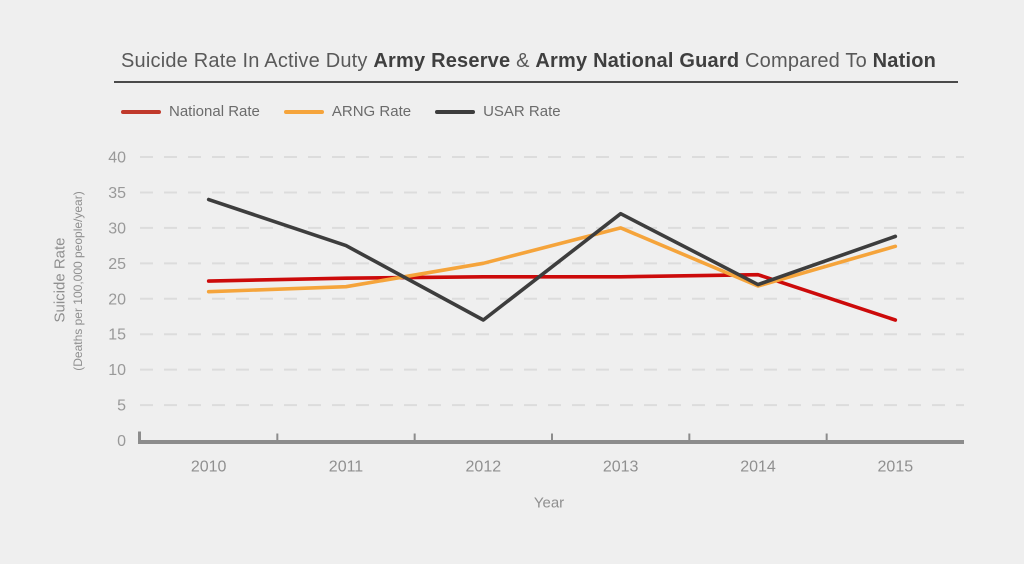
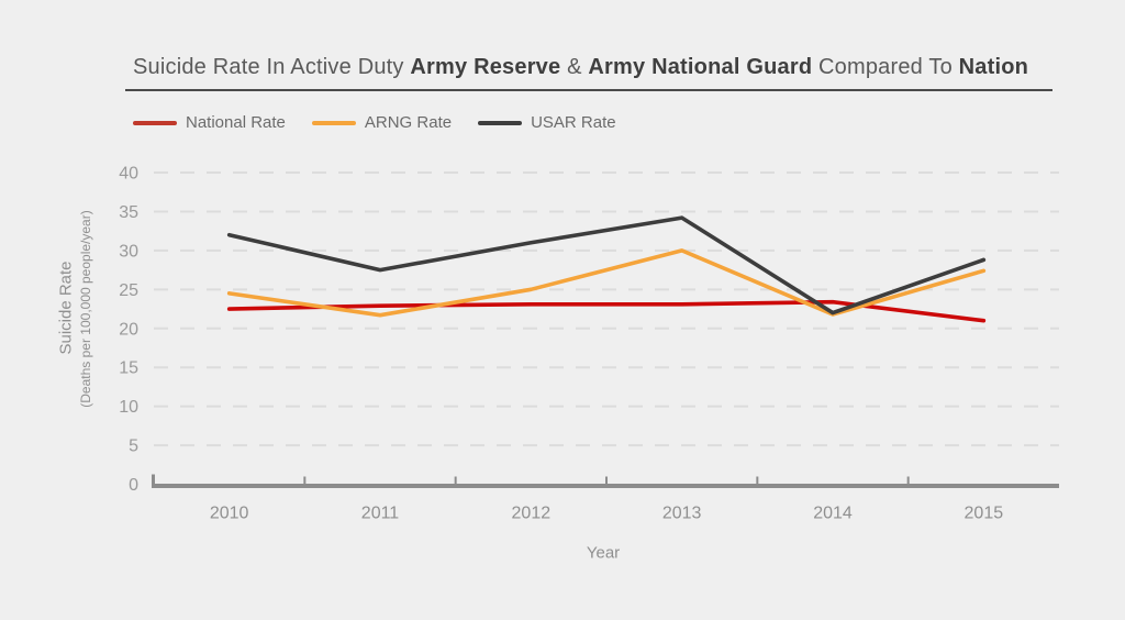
ARNG Rate/2010: 21 -> 24
USAR Rate/2010: 34 -> 32
USAR Rate/2012: 17 -> 31
USAR Rate/2013: 32 -> 34
National Rate/2015: 17 -> 21
